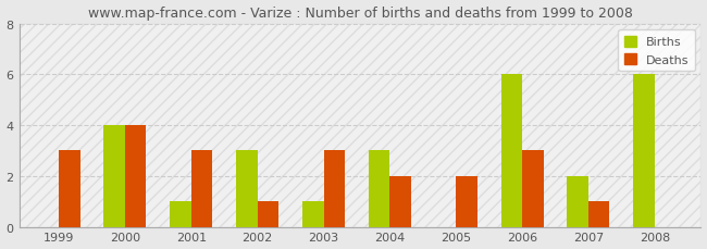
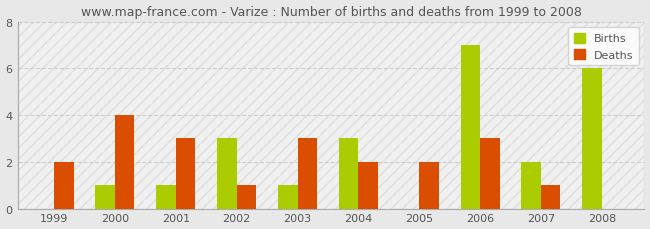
Deaths/1999: 3 -> 2
Births/2000: 4 -> 1
Births/2006: 6 -> 7
